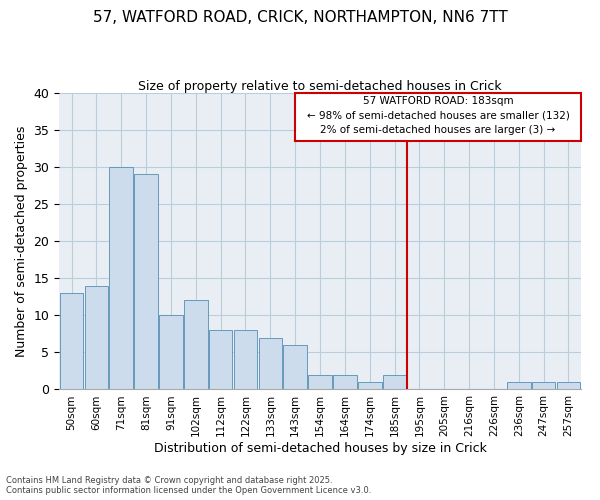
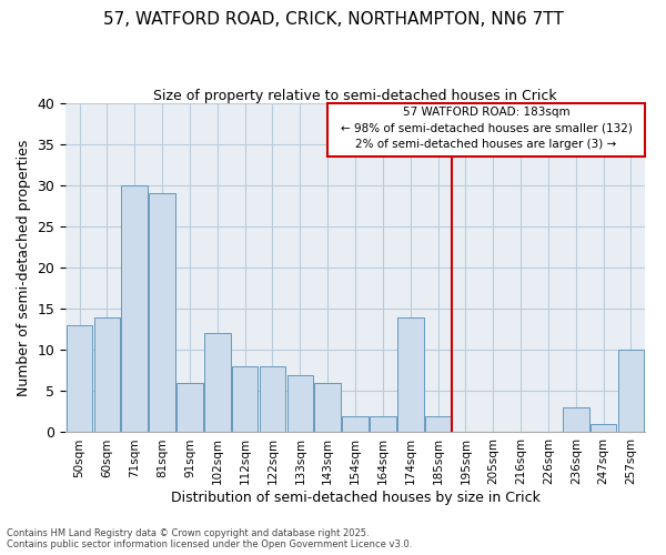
91sqm: 10 -> 6
174sqm: 1 -> 14
236sqm: 1 -> 3
257sqm: 1 -> 10
